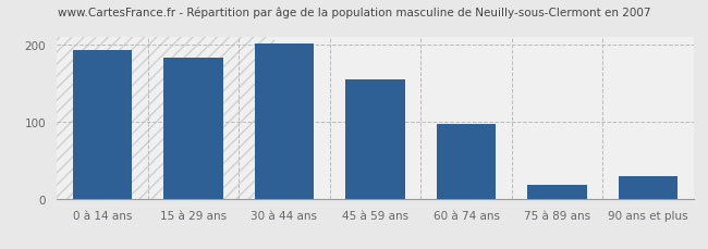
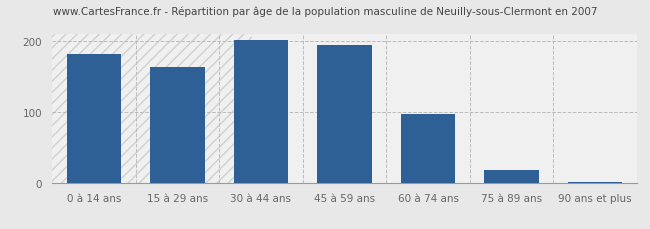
0 à 14 ans: 192 -> 181
15 à 29 ans: 182 -> 163
45 à 59 ans: 154 -> 194
90 ans et plus: 30 -> 2
